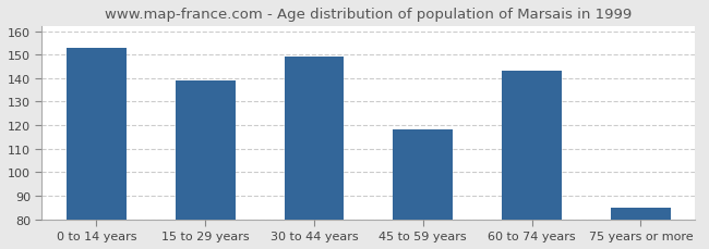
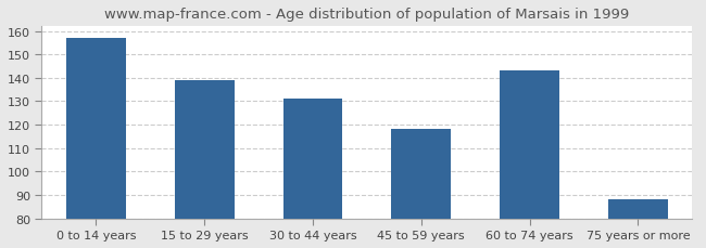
0 to 14 years: 153 -> 157
30 to 44 years: 149 -> 131
75 years or more: 85 -> 88
